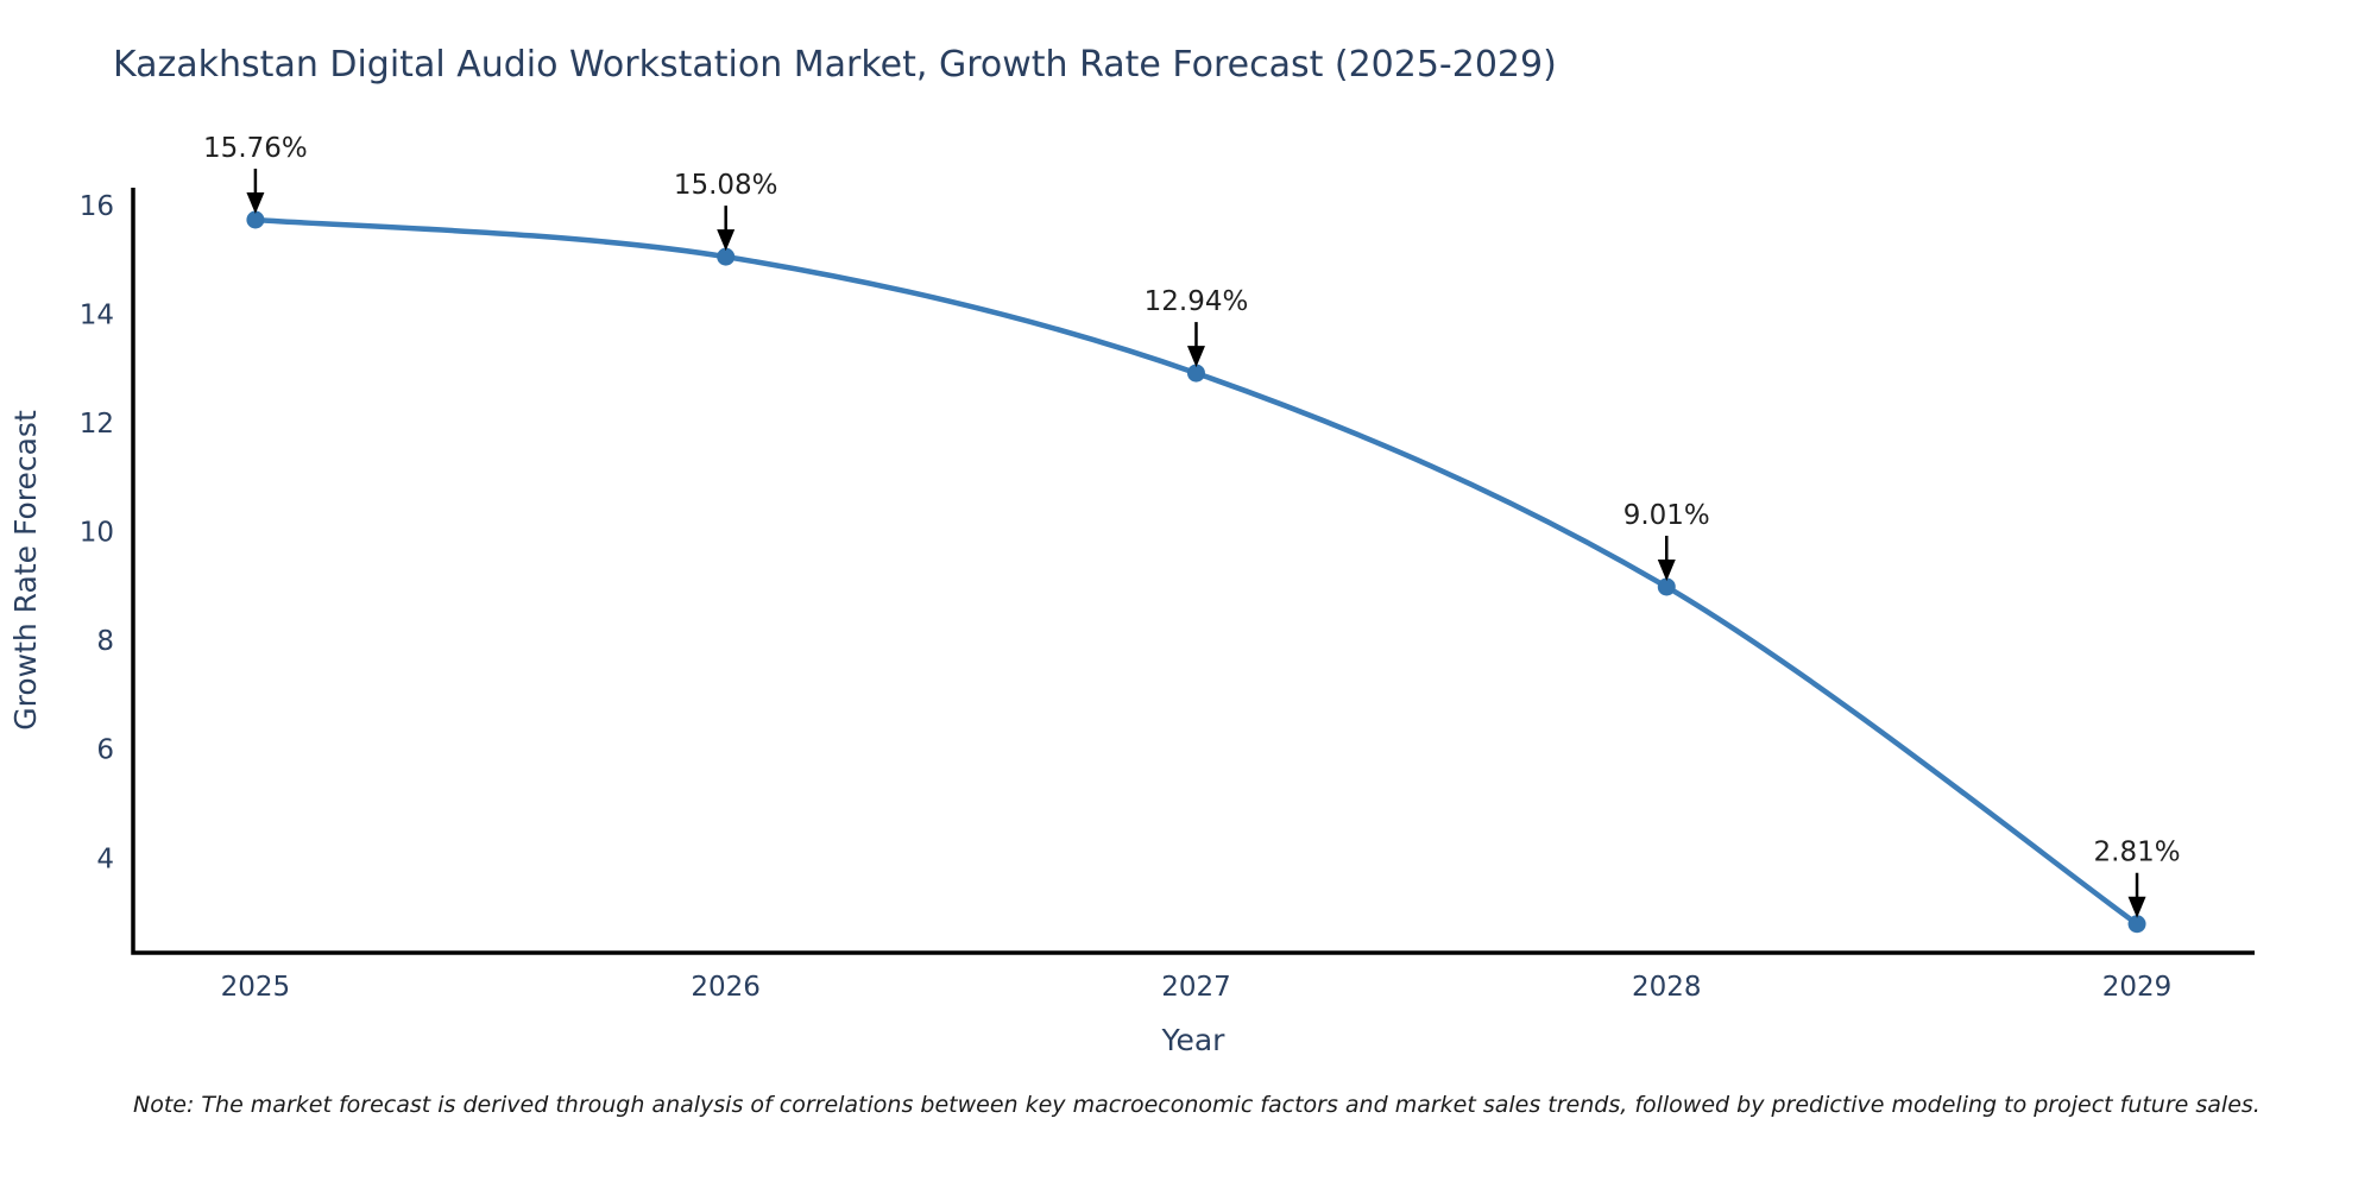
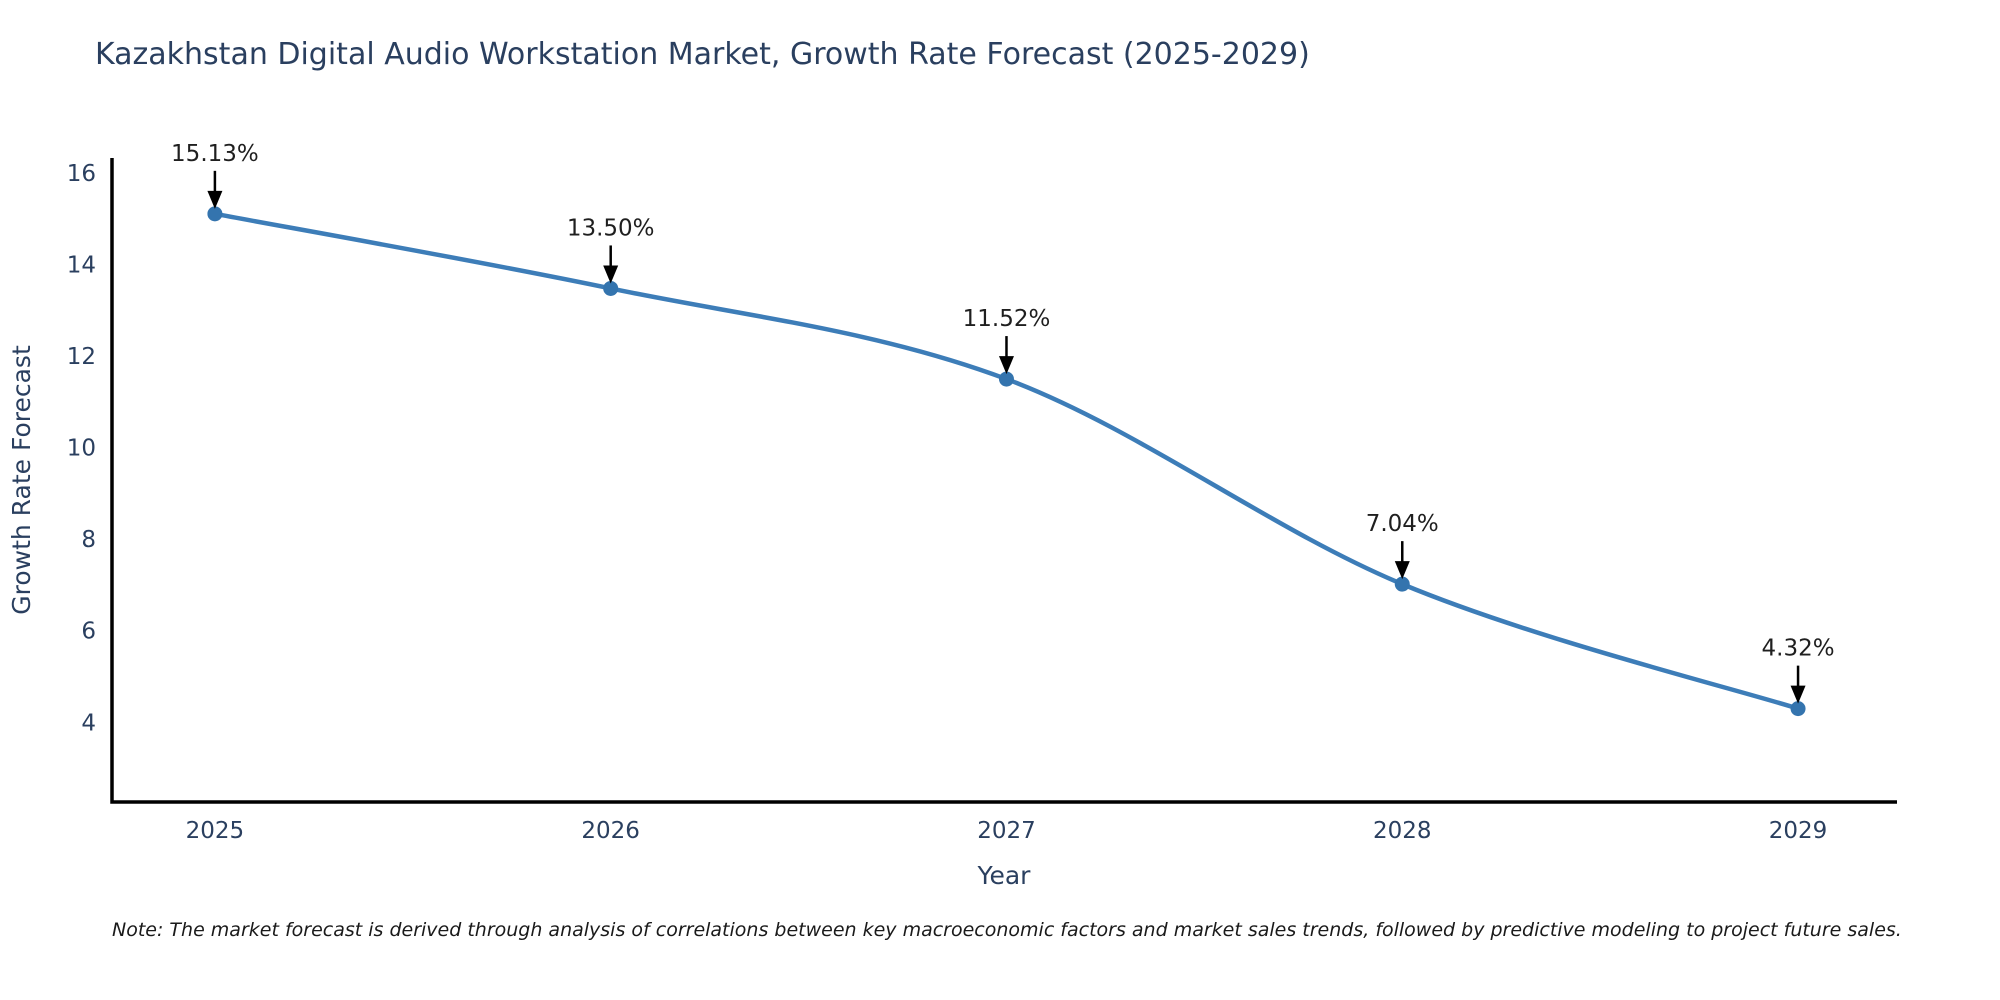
2025: 15.76% -> 15.13%
2026: 15.08% -> 13.50%
2027: 12.94% -> 11.52%
2028: 9.01% -> 7.04%
2029: 2.81% -> 4.32%
